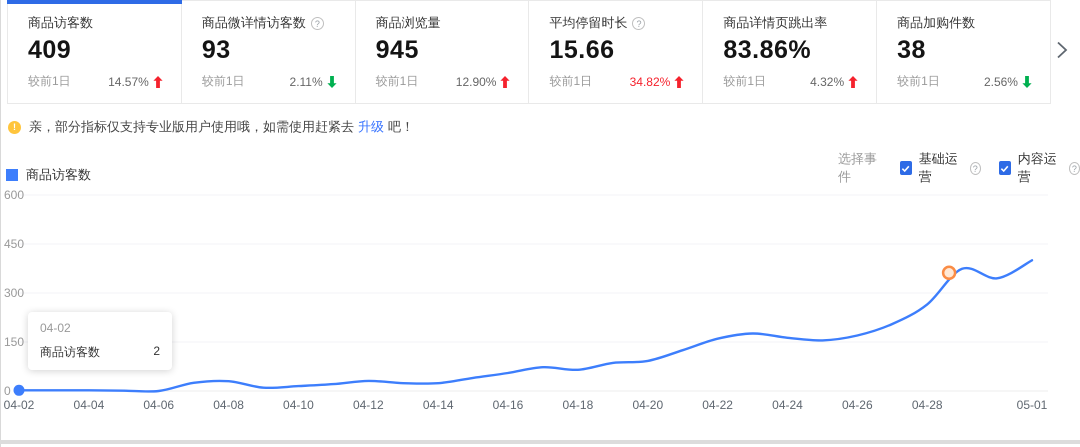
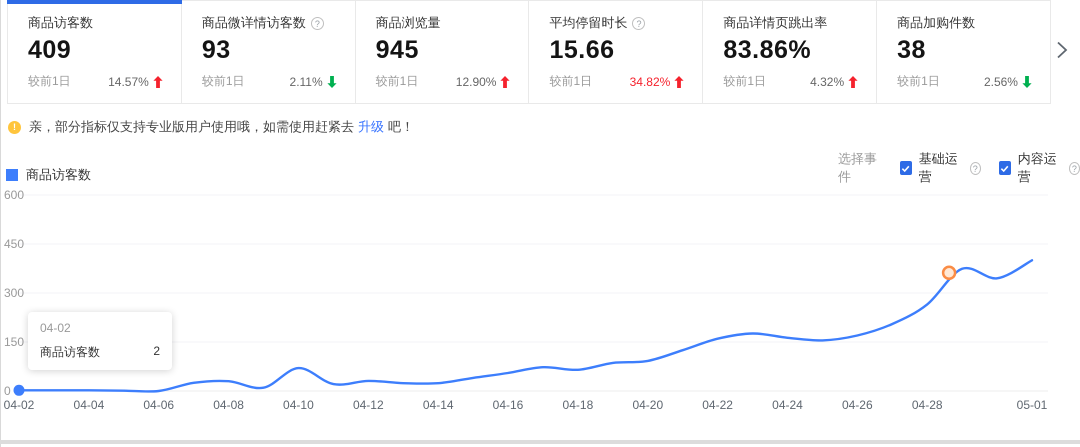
04-10: 20 -> 70
